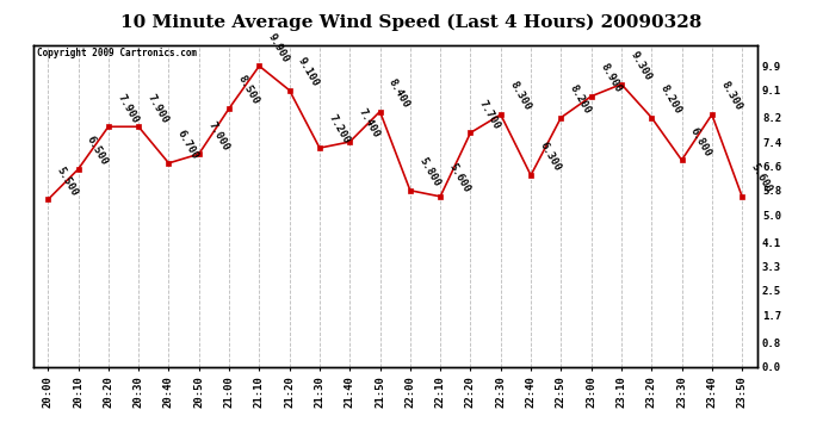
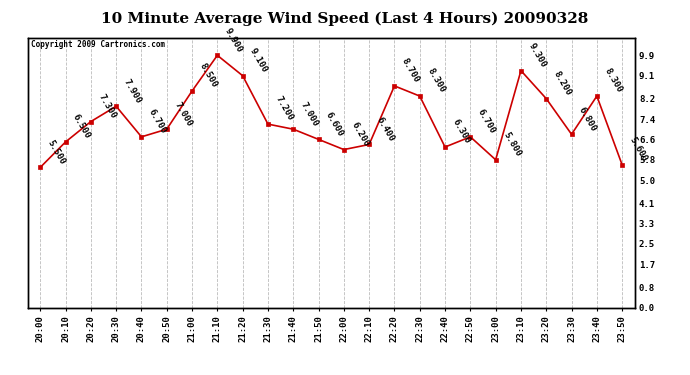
20:20: 7.900 -> 7.300
21:40: 7.400 -> 7.000
21:50: 8.400 -> 6.600
22:00: 5.800 -> 6.200
22:10: 5.600 -> 6.400
22:20: 7.700 -> 8.700
22:50: 8.200 -> 6.700
23:00: 8.900 -> 5.800
